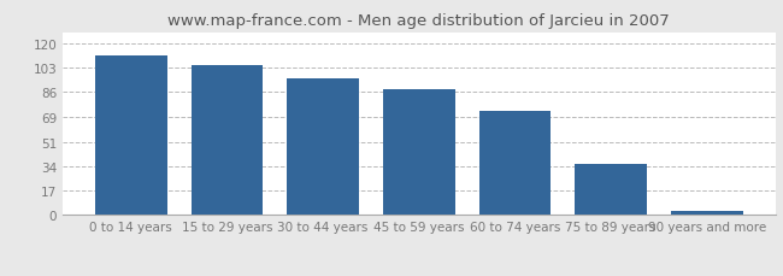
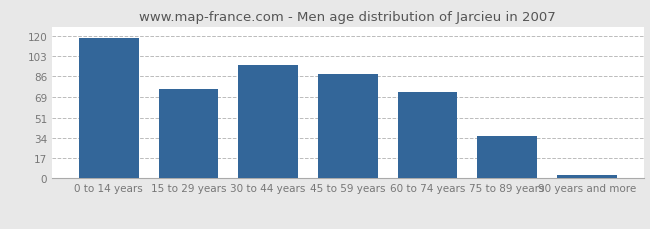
0 to 14 years: 112 -> 118
15 to 29 years: 105 -> 75
